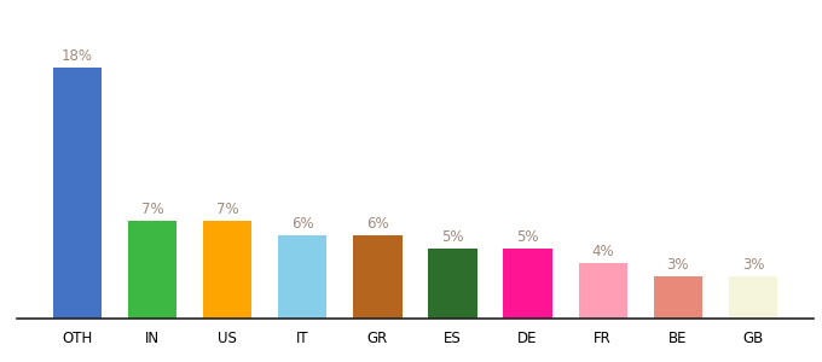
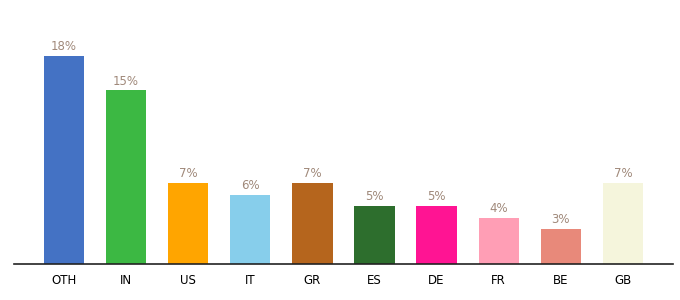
IN: 7% -> 15%
GR: 6% -> 7%
GB: 3% -> 7%
